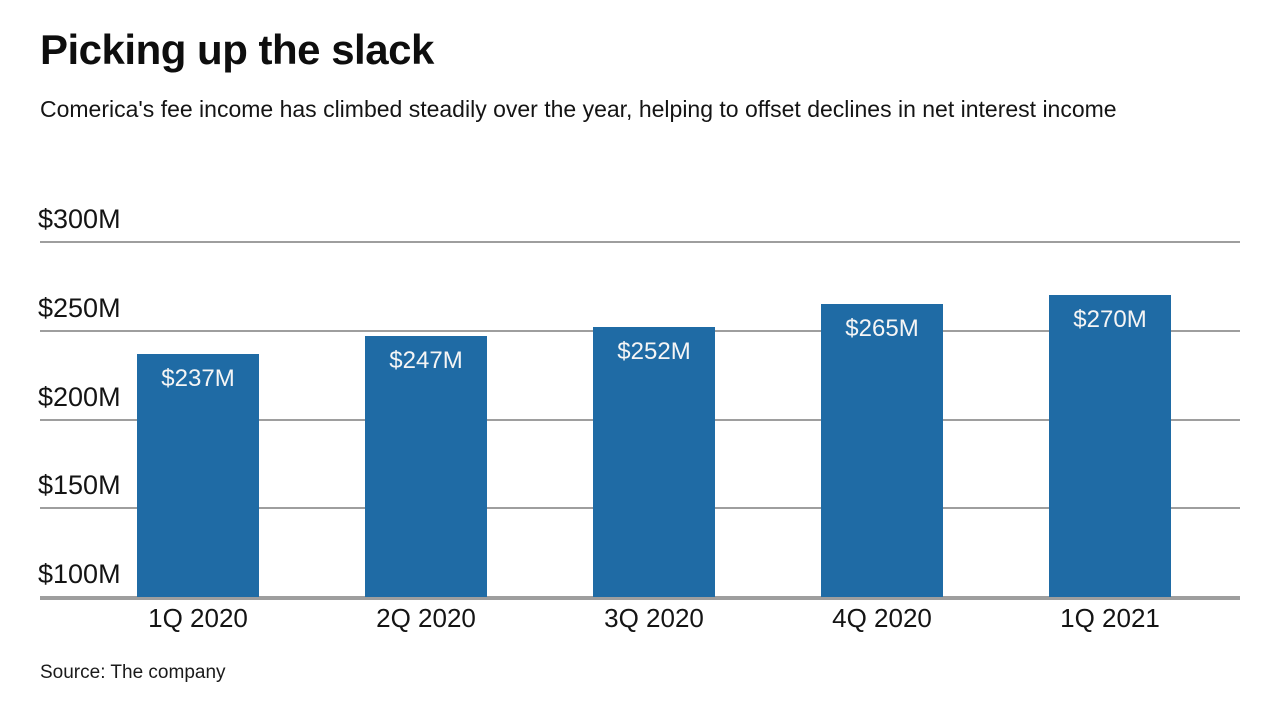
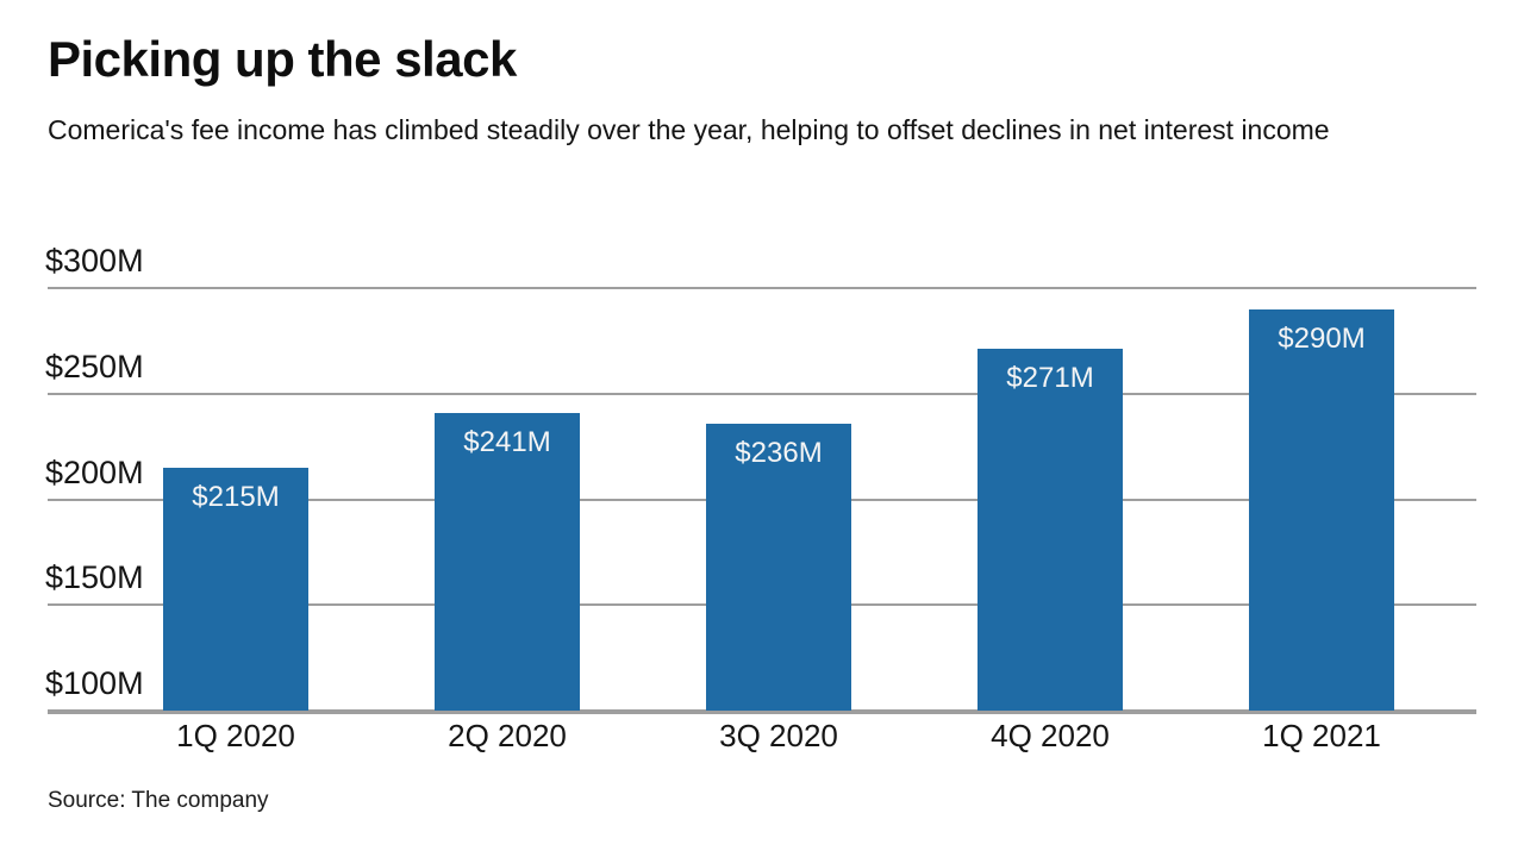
1Q 2020: $237M -> $215M
2Q 2020: $247M -> $241M
3Q 2020: $252M -> $236M
4Q 2020: $265M -> $271M
1Q 2021: $270M -> $290M
